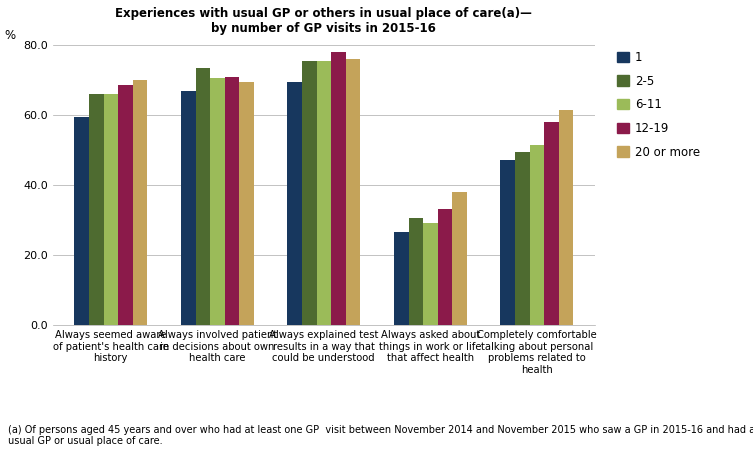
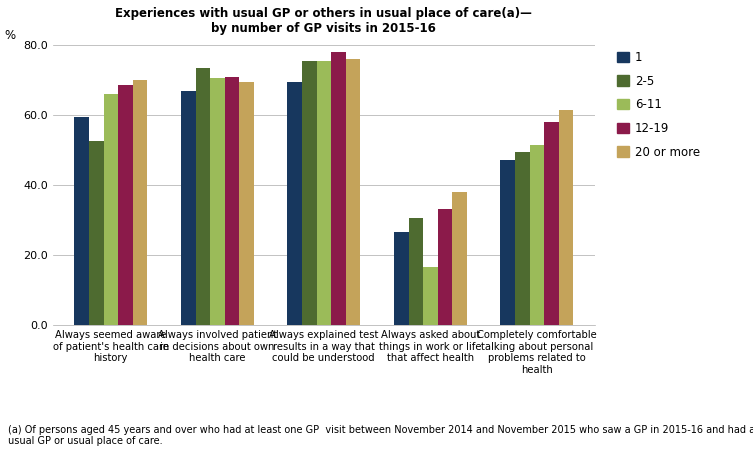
2-5/Always seemed aware of patient's health care history: 66.0 -> 52.5
6-11/Always asked about things in work or life that affect health: 29.0 -> 16.5
